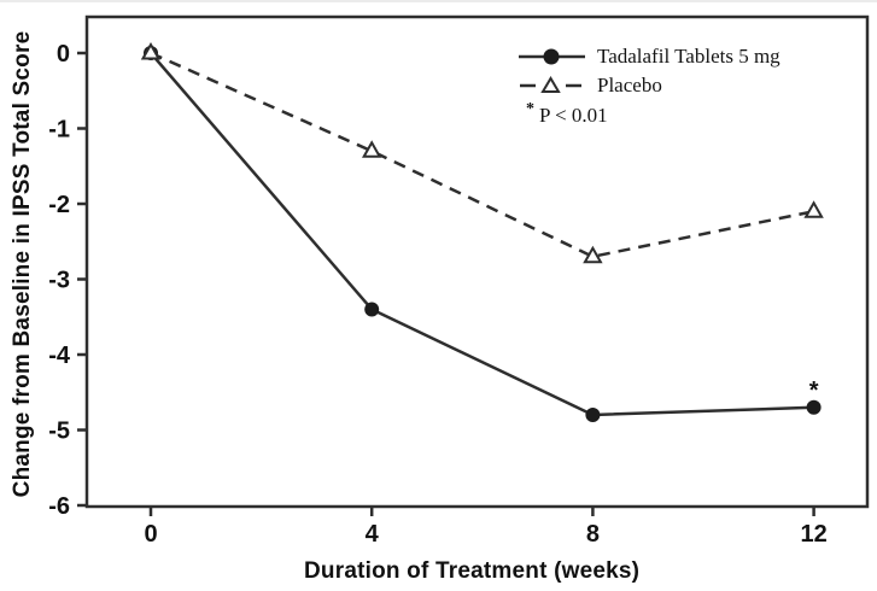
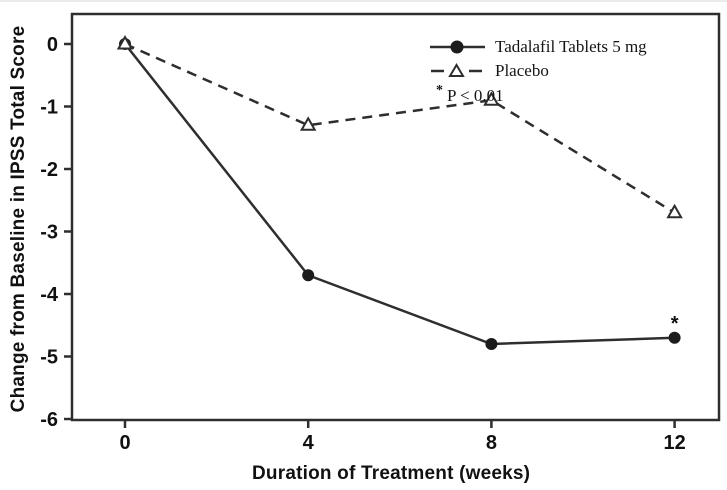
Tadalafil Tablets 5 mg/4: -3.4 -> -3.7
Placebo/8: -2.7 -> -0.9
Placebo/12: -2.1 -> -2.7
